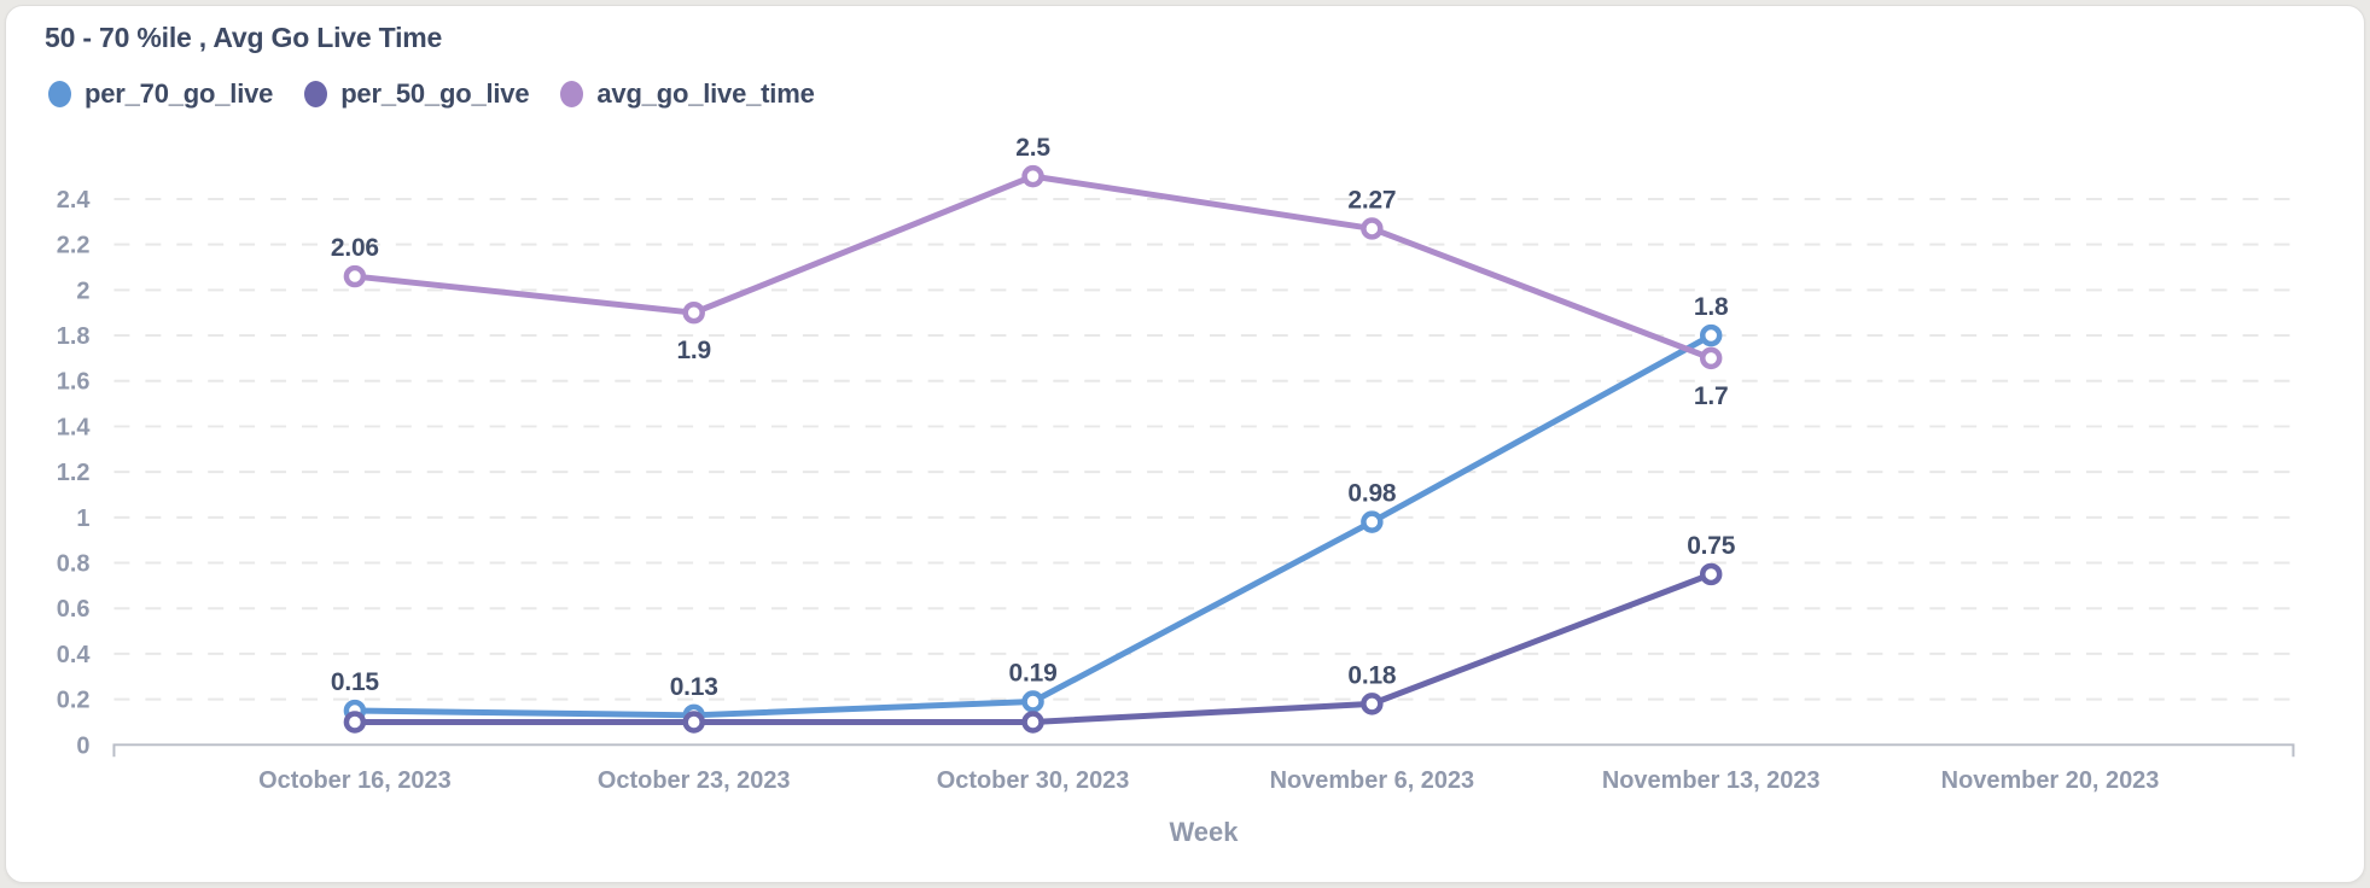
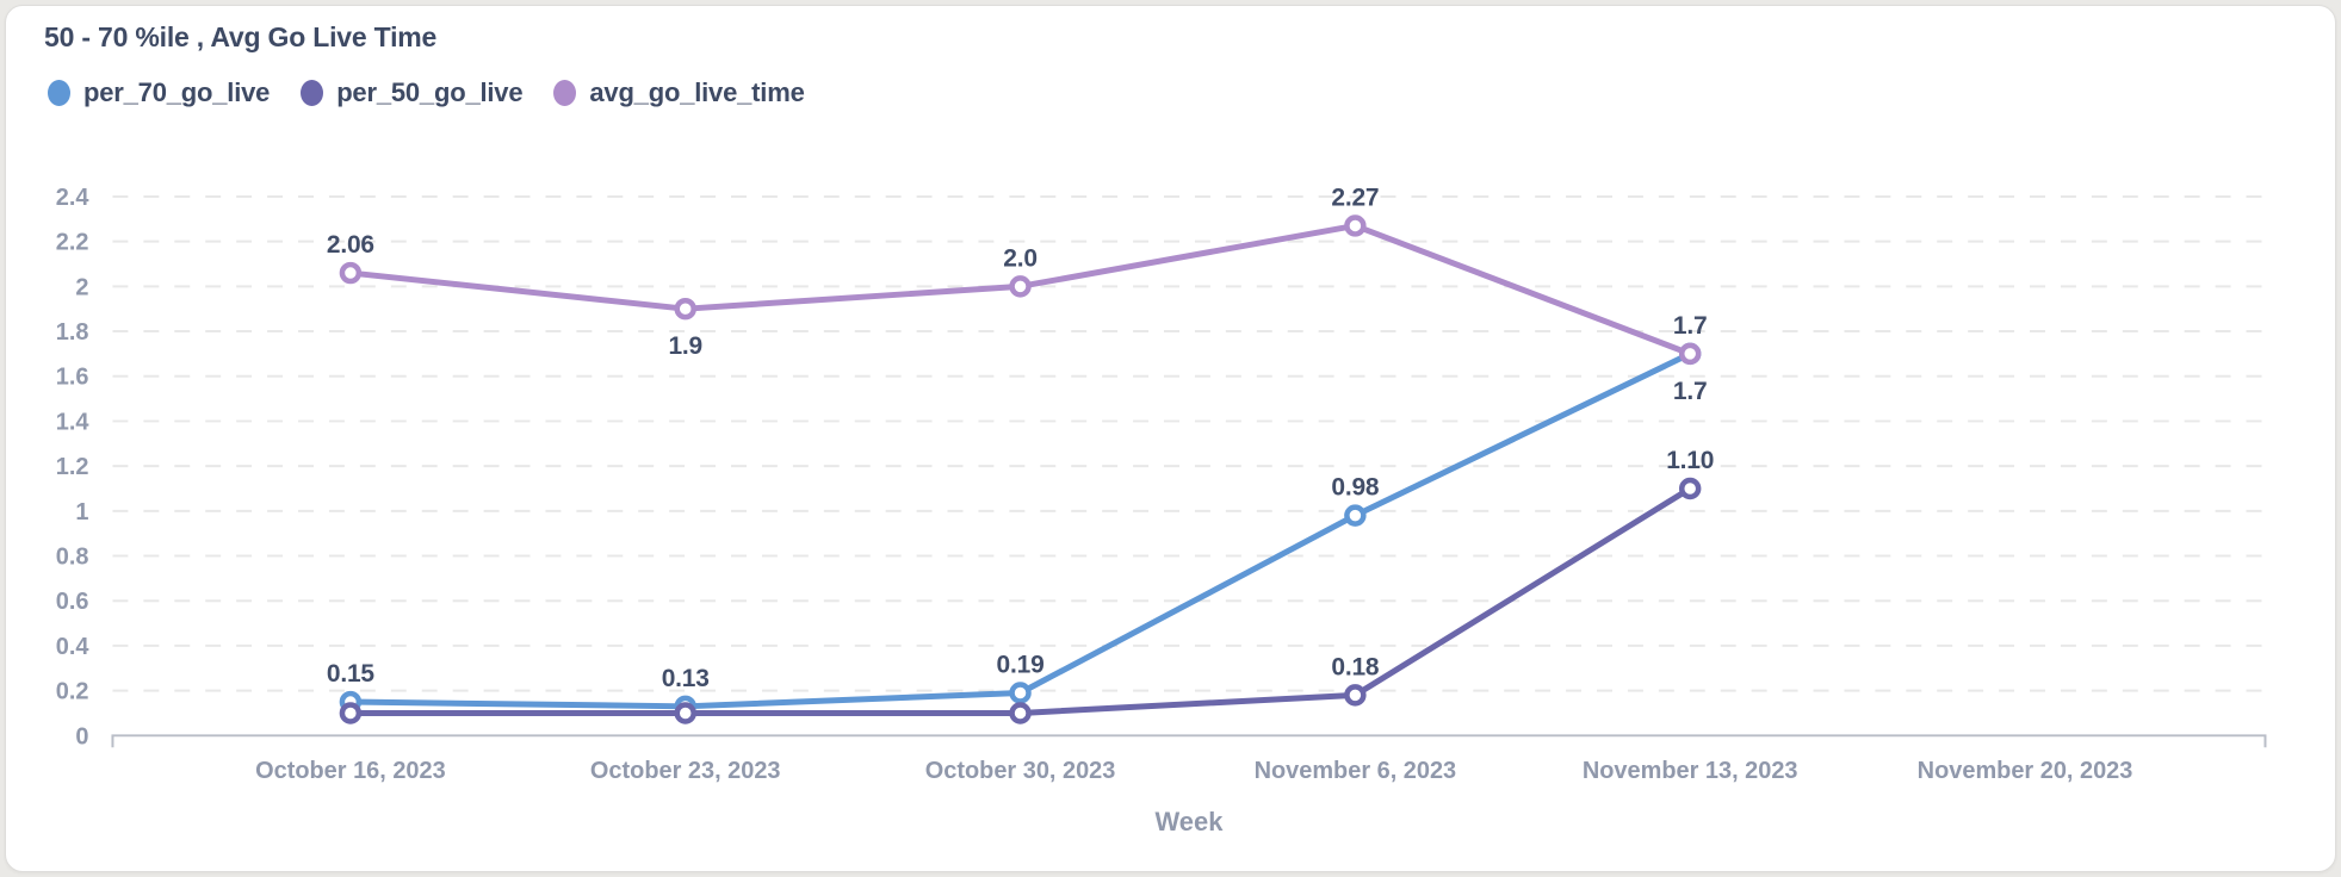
avg_go_live_time/October 30, 2023: 2.5 -> 2.0
per_70_go_live/November 13, 2023: 1.8 -> 1.7
per_50_go_live/November 13, 2023: 0.75 -> 1.10
